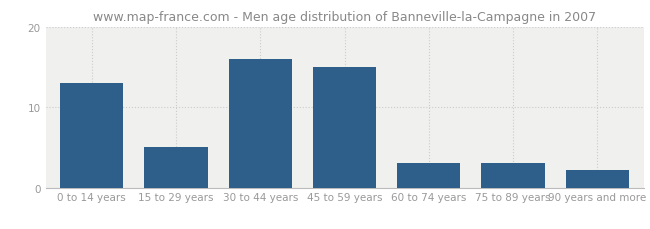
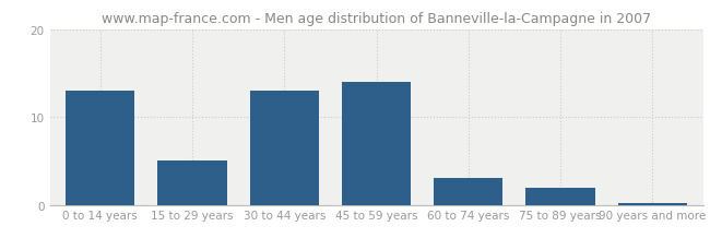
30 to 44 years: 16.0 -> 13.0
45 to 59 years: 15.0 -> 14.0
75 to 89 years: 3.0 -> 2.0
90 years and more: 2.2 -> 0.2
